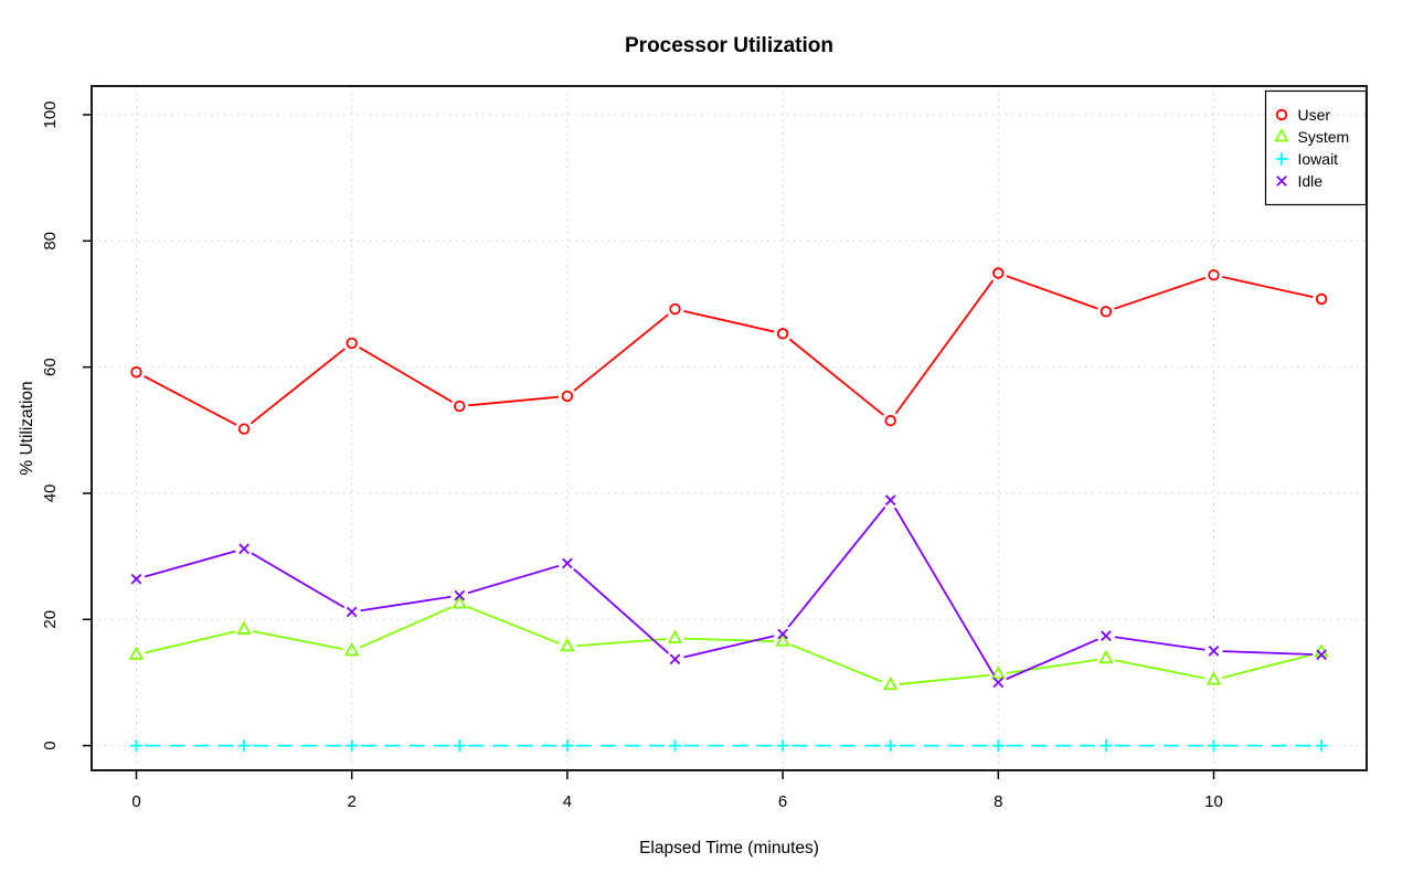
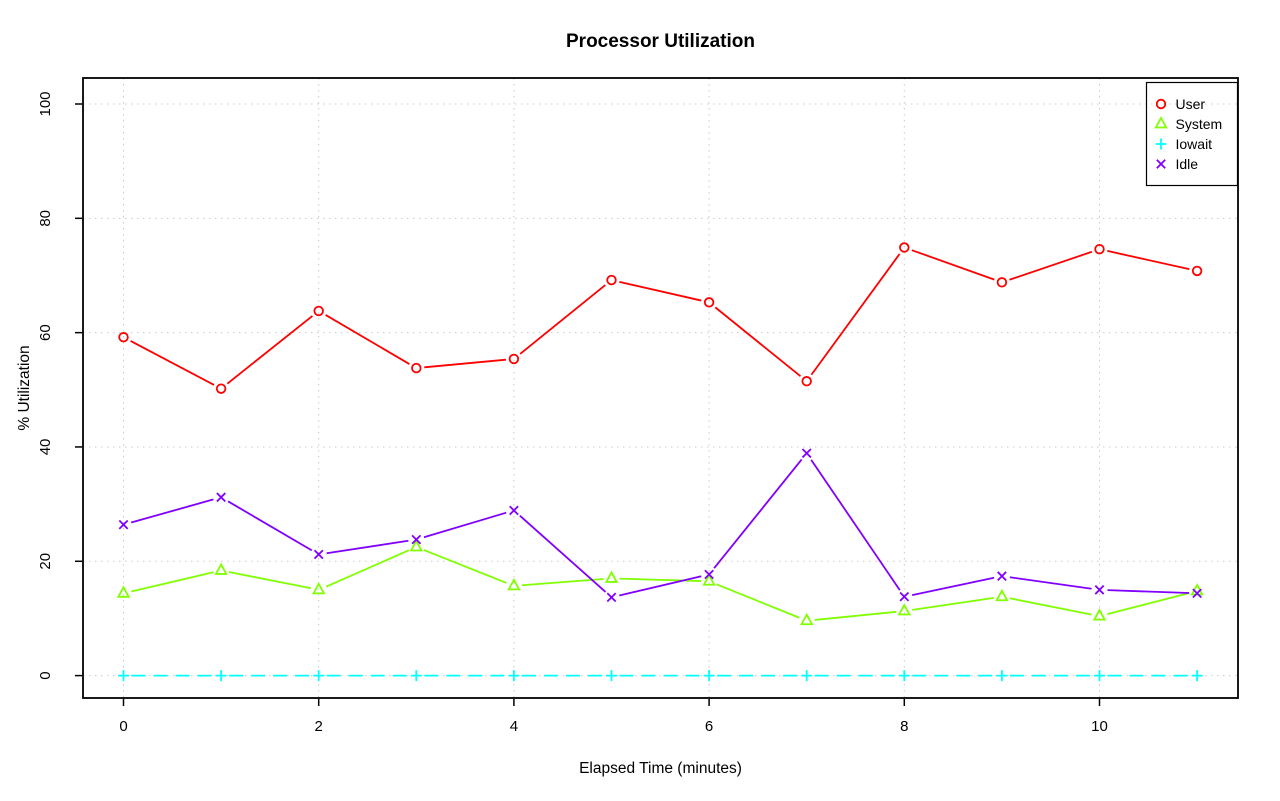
Idle/8: 10 -> 14
